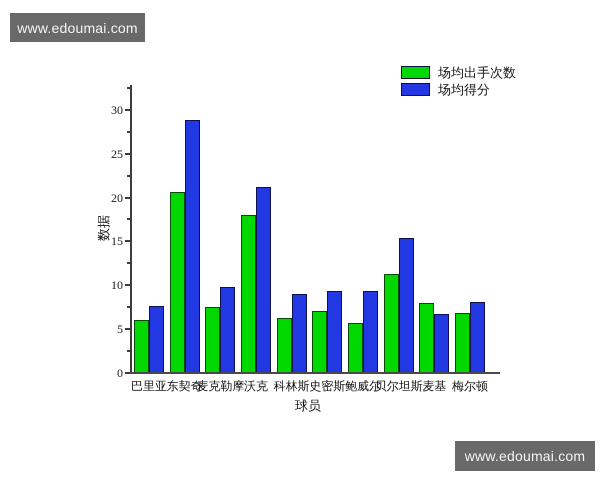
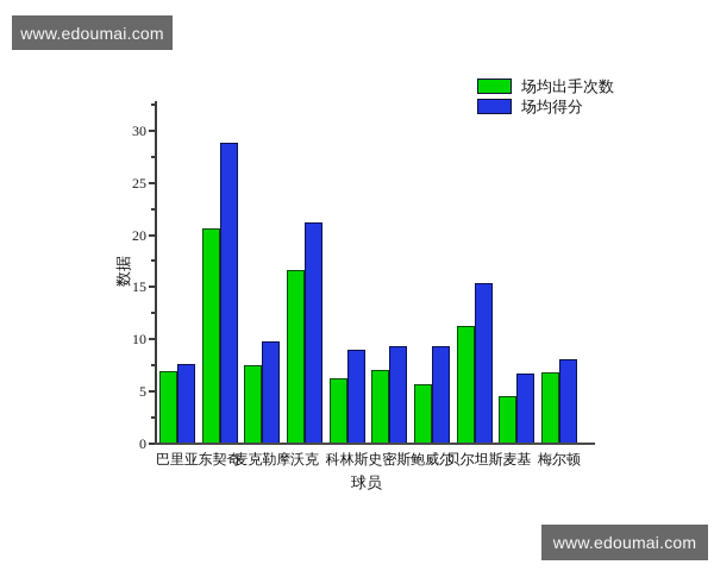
场均出手次数/巴里亚: 6 -> 7
场均出手次数/沃克: 18 -> 17
场均出手次数/麦基: 8 -> 5
